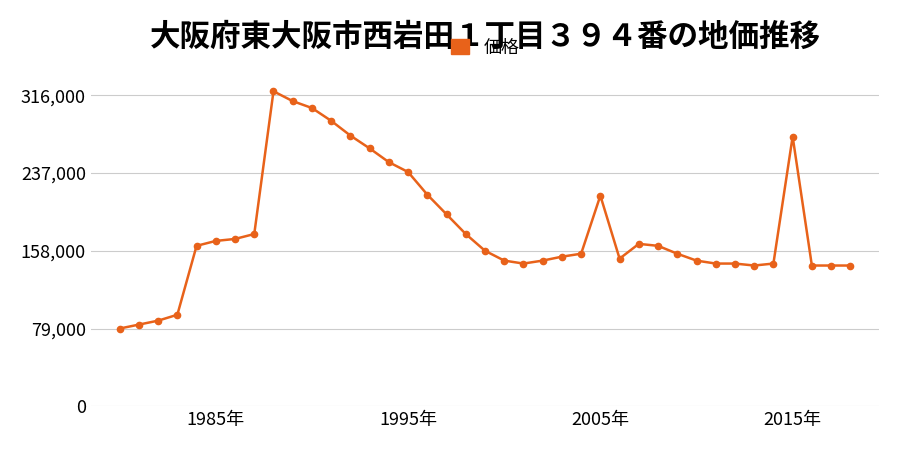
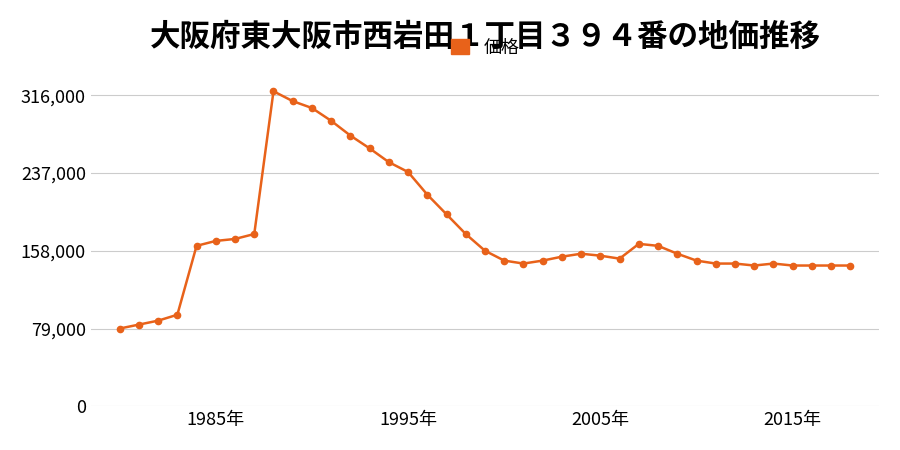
2005年: 214,000 -> 153,000
2015年: 274,000 -> 143,000
